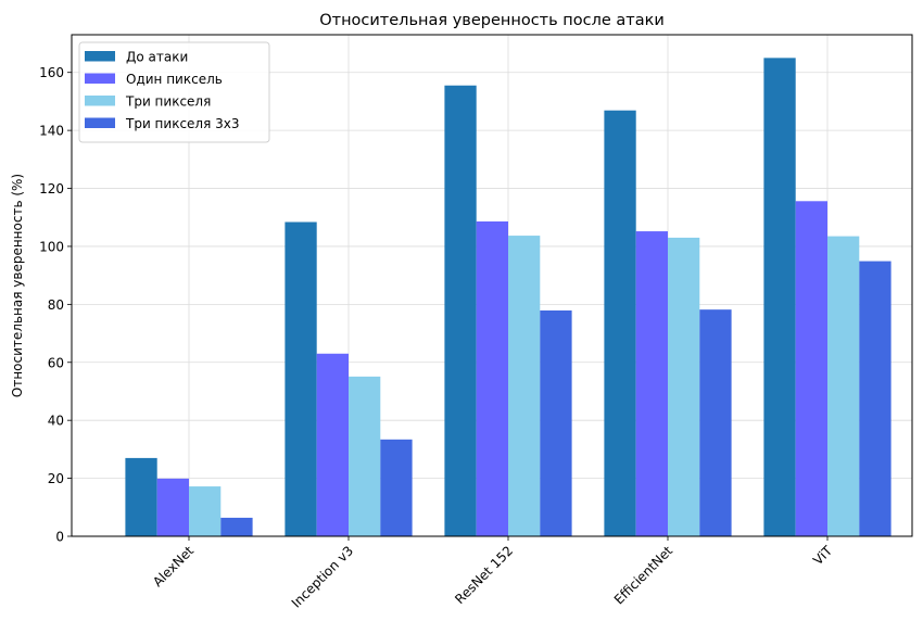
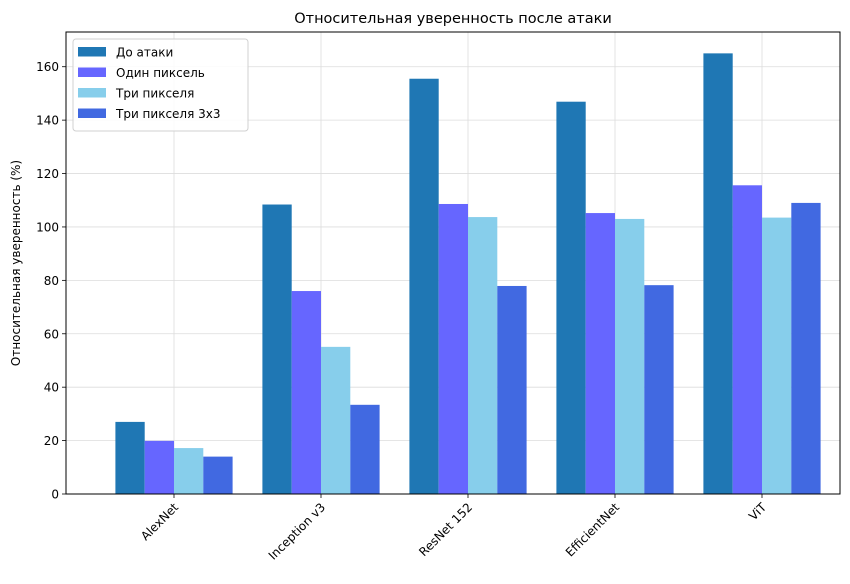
Три пикселя 3x3/AlexNet: 6 -> 14
Один пиксель/Inception v3: 63 -> 76
Три пикселя 3x3/ViT: 95 -> 109
